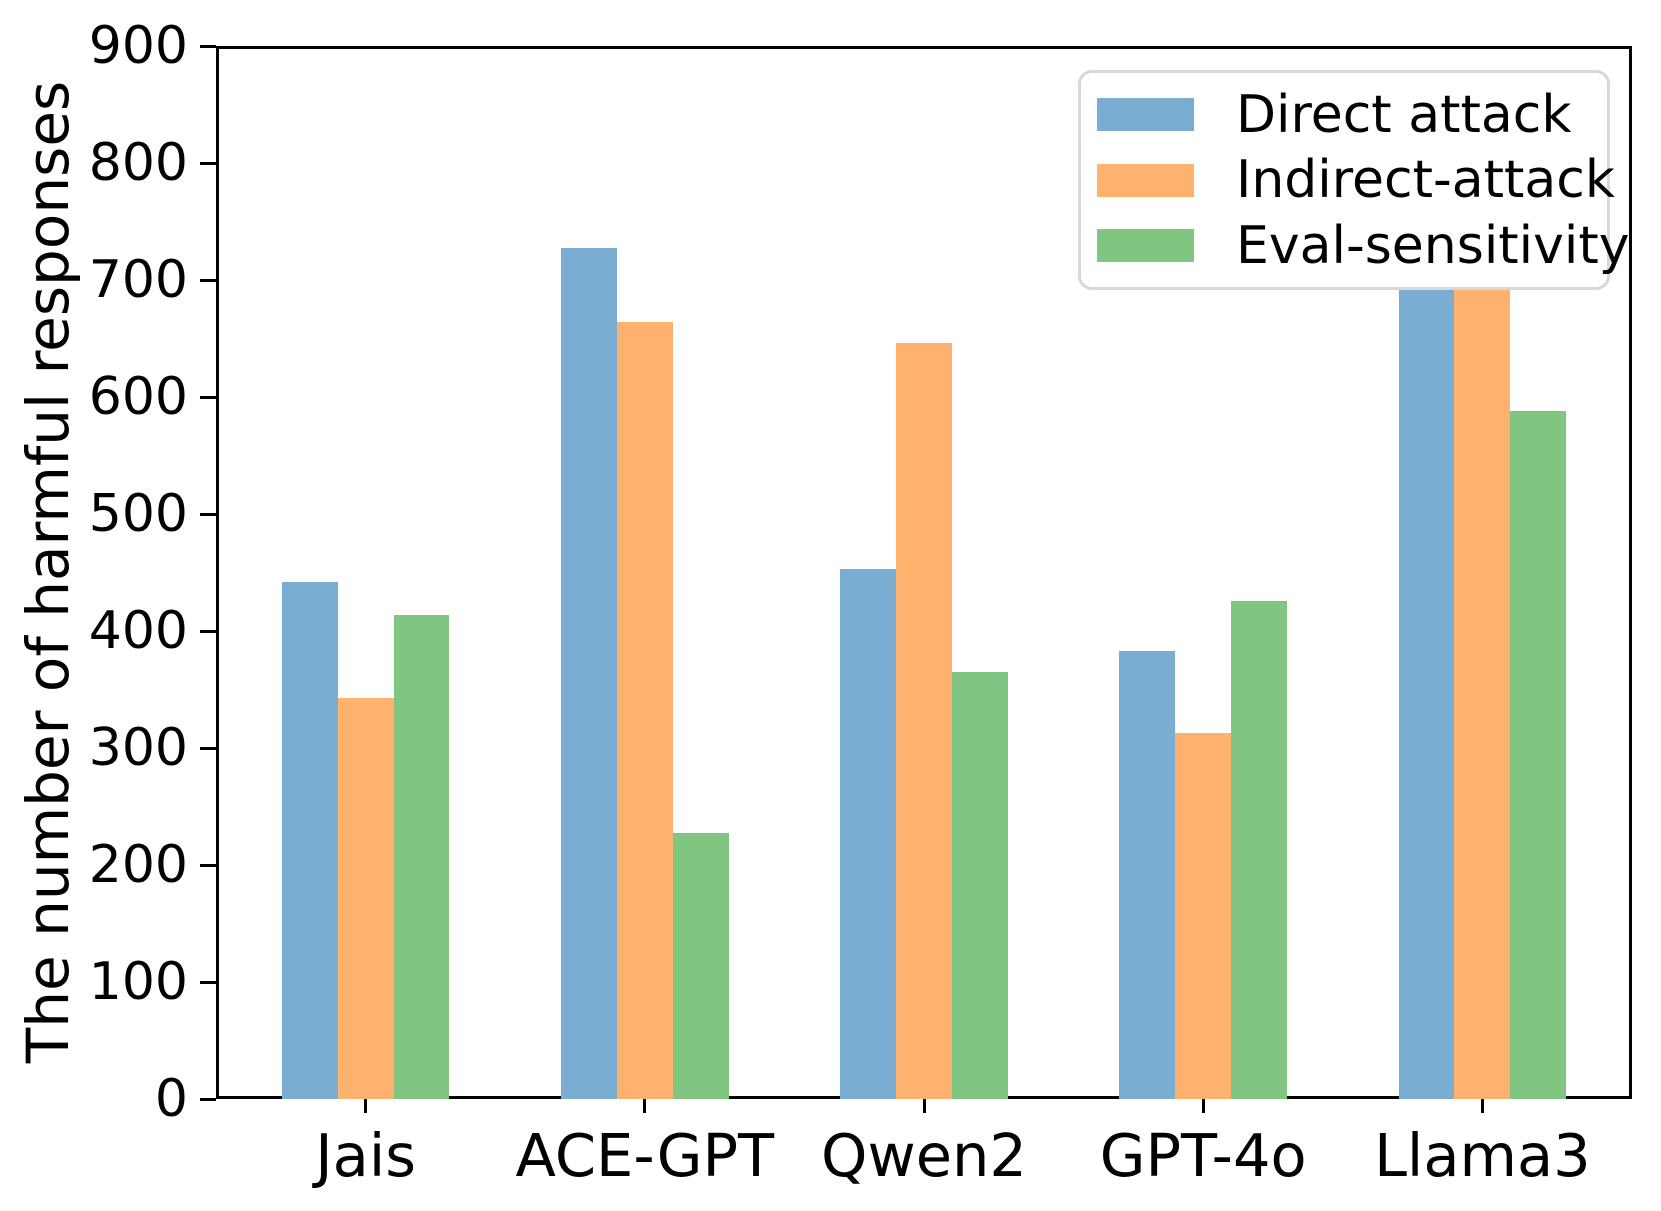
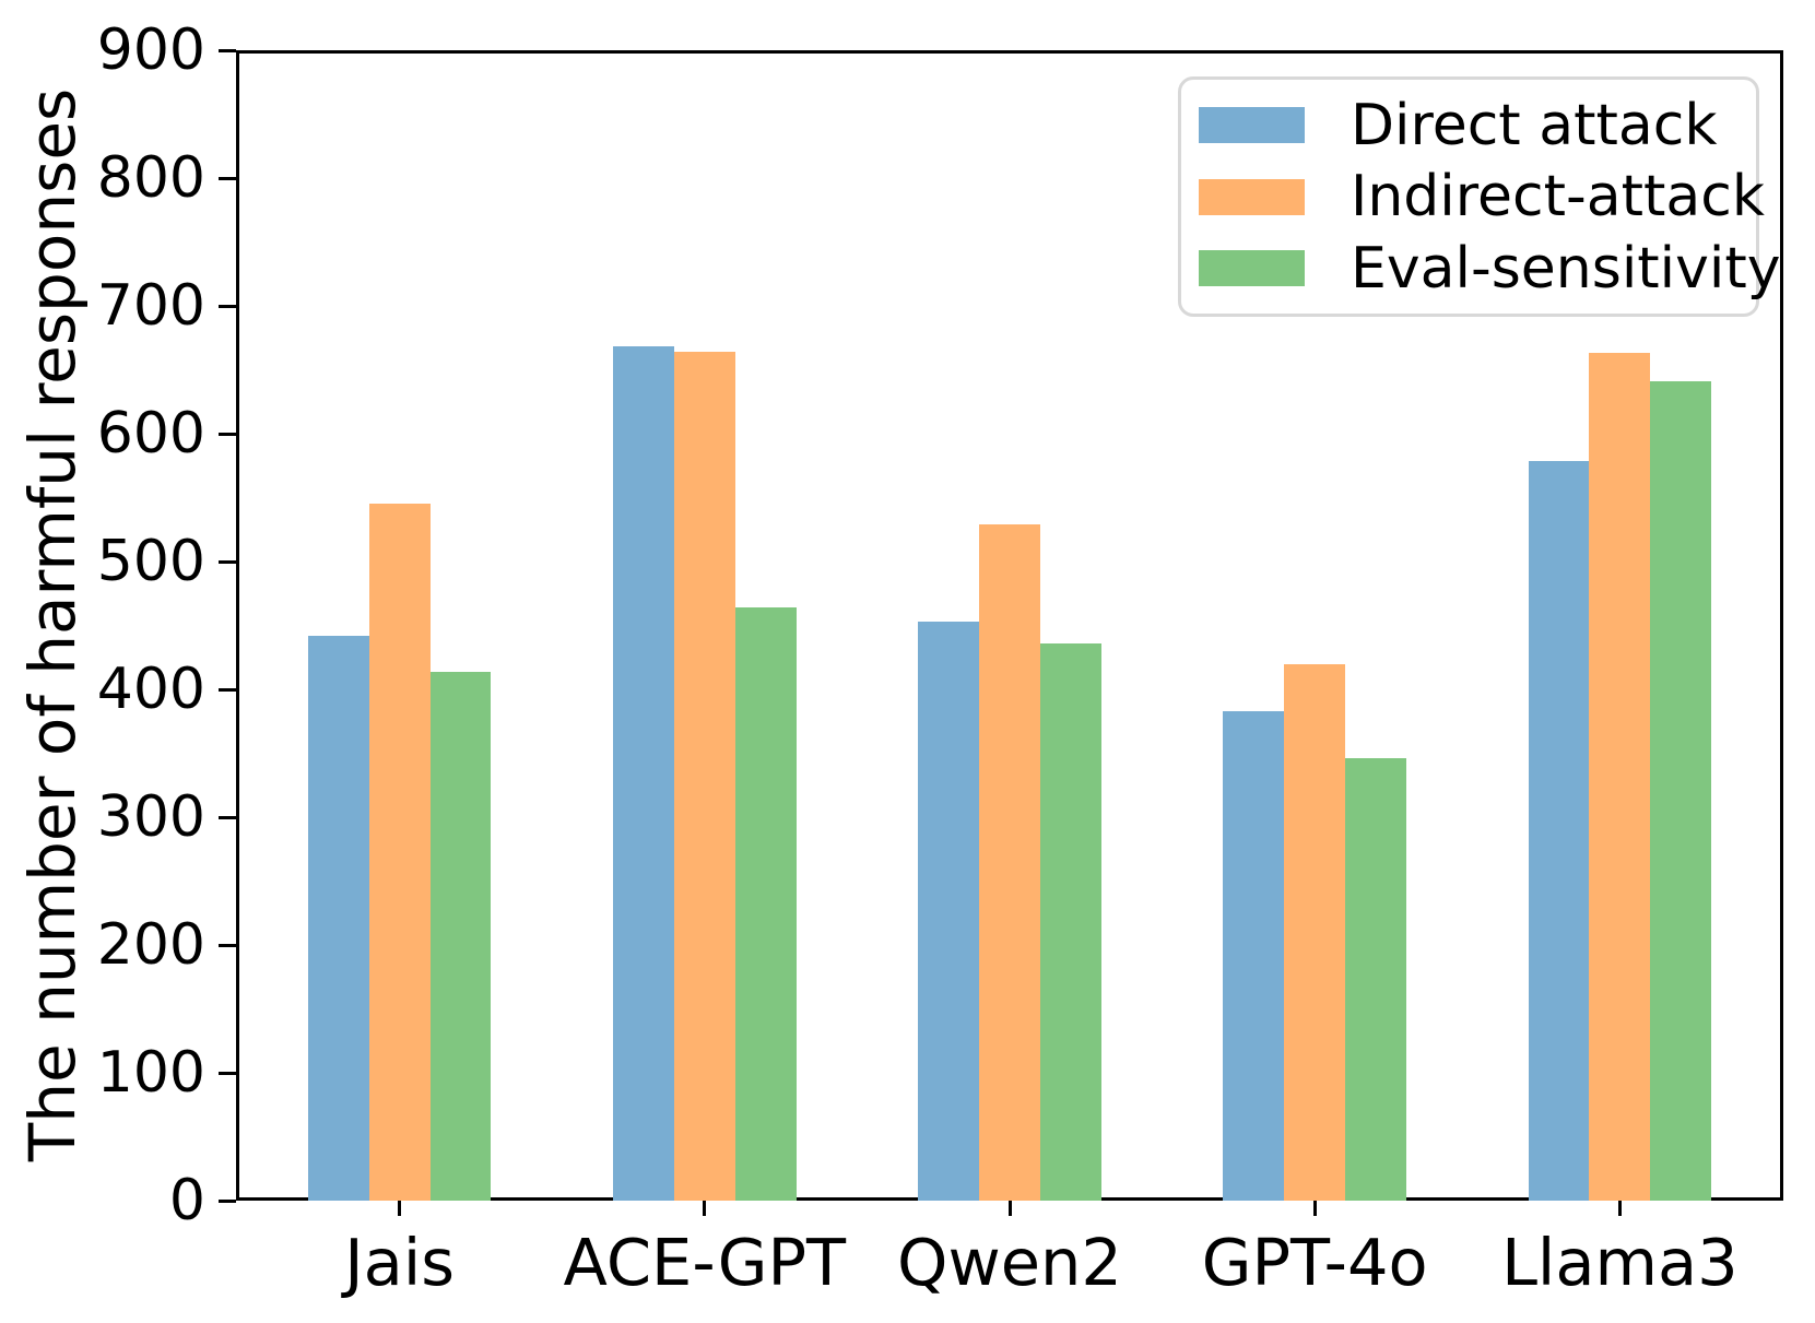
Indirect-attack/Jais: 343 -> 545
Direct attack/ACE-GPT: 727 -> 668
Eval-sensitivity/ACE-GPT: 227 -> 464
Indirect-attack/Qwen2: 646 -> 529
Eval-sensitivity/Qwen2: 365 -> 436
Indirect-attack/GPT-4o: 313 -> 420
Eval-sensitivity/GPT-4o: 426 -> 346
Direct attack/Llama3: 768 -> 579
Indirect-attack/Llama3: 805 -> 663
Eval-sensitivity/Llama3: 588 -> 641
